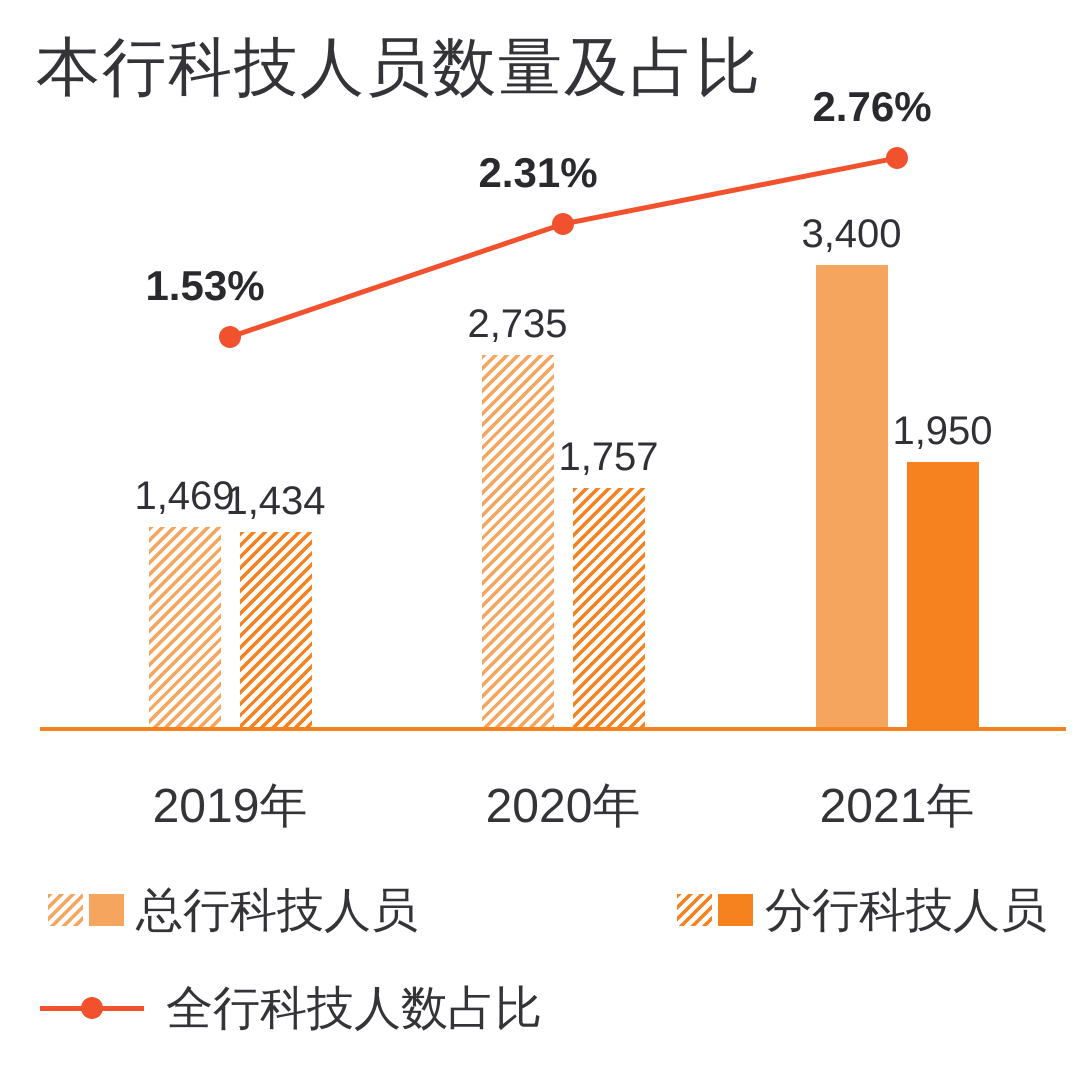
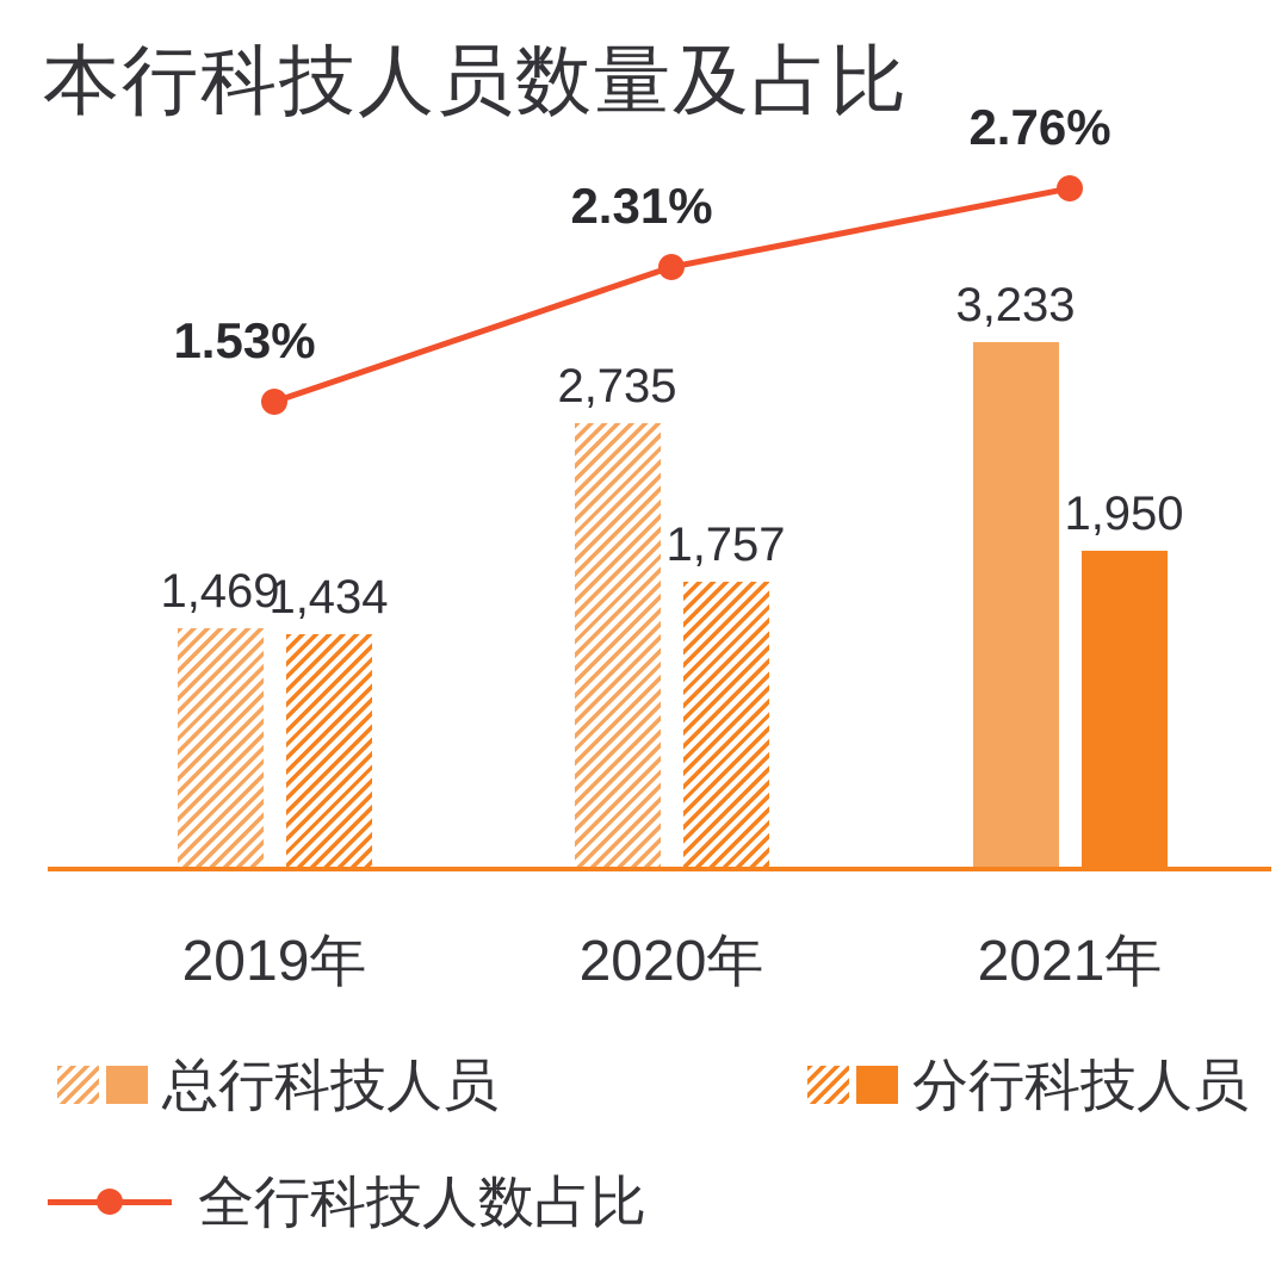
总行科技人员/2021年: 3,400 -> 3,233
